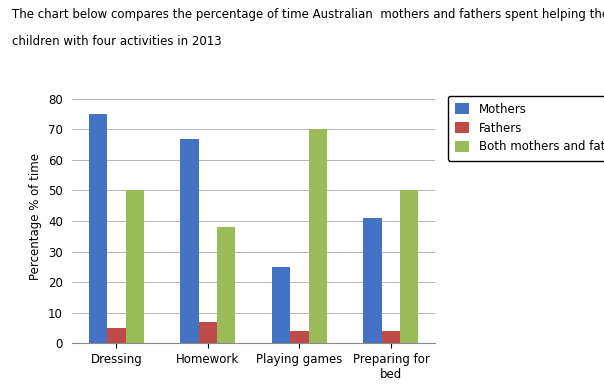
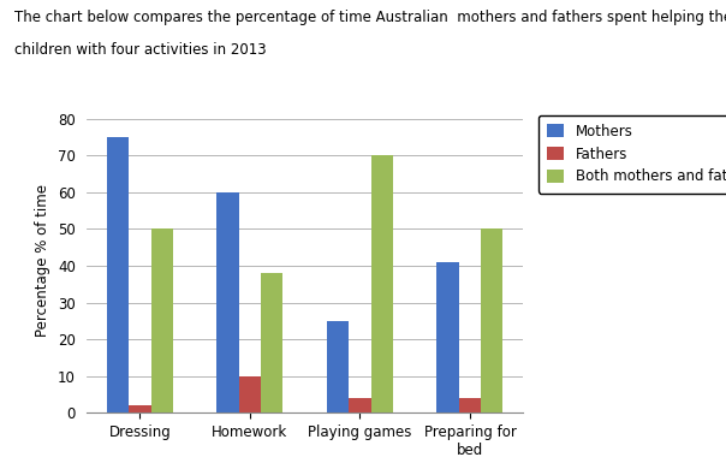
Fathers/Dressing: 5 -> 2
Mothers/Homework: 67 -> 60
Fathers/Homework: 7 -> 10
